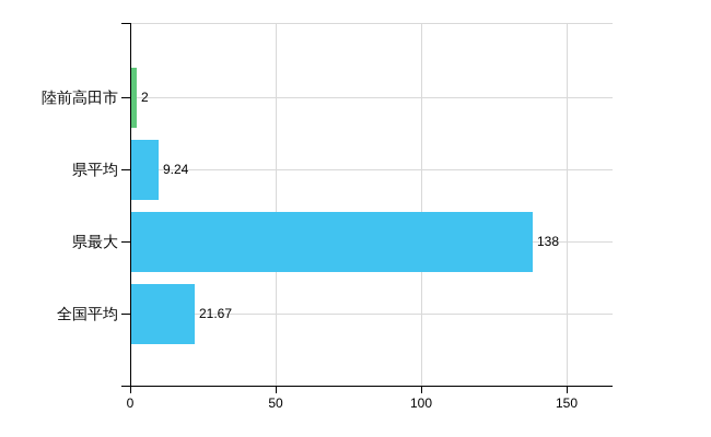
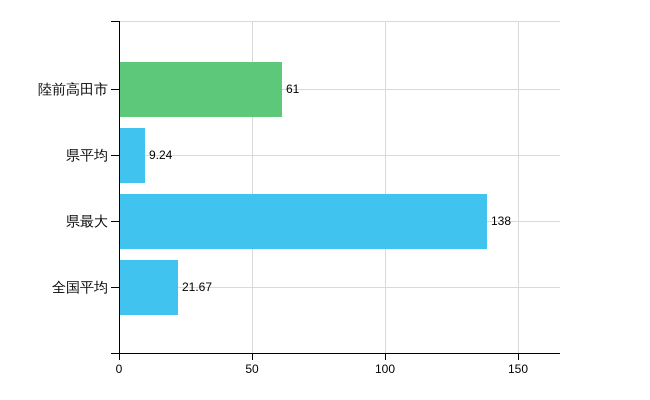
陸前高田市: 2 -> 61
